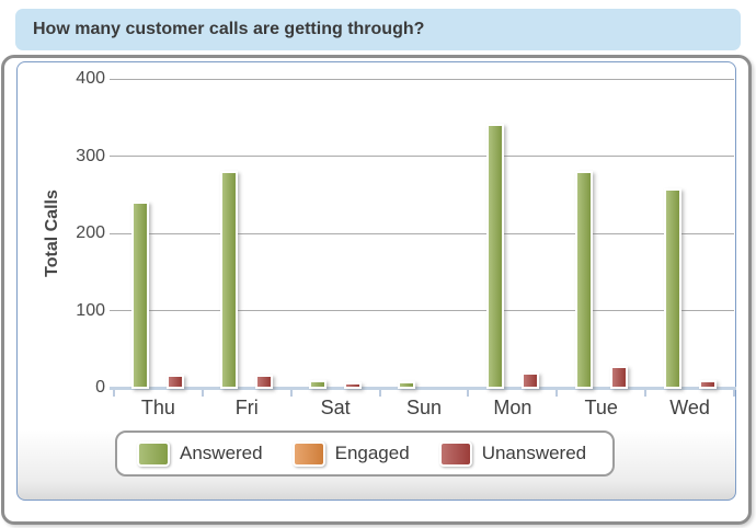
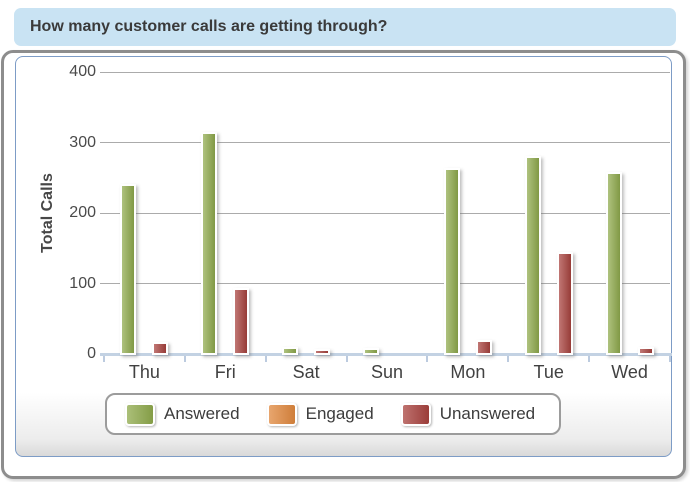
Answered/Fri: 280 -> 310
Unanswered/Fri: 10 -> 90
Answered/Mon: 340 -> 260
Unanswered/Tue: 20 -> 140
